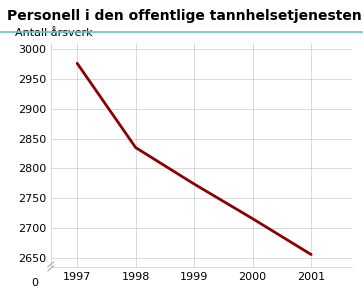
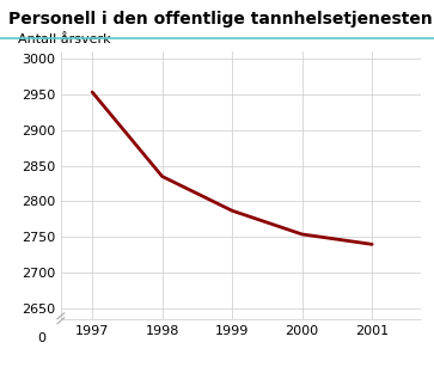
1997: 2976 -> 2953
1999: 2774 -> 2787
2000: 2716 -> 2754
2001: 2656 -> 2740
